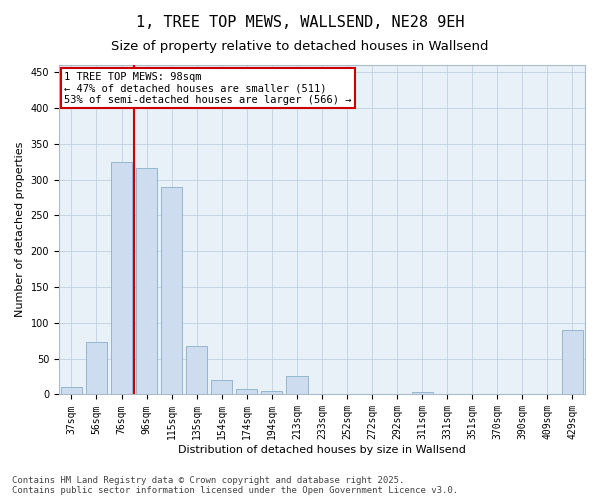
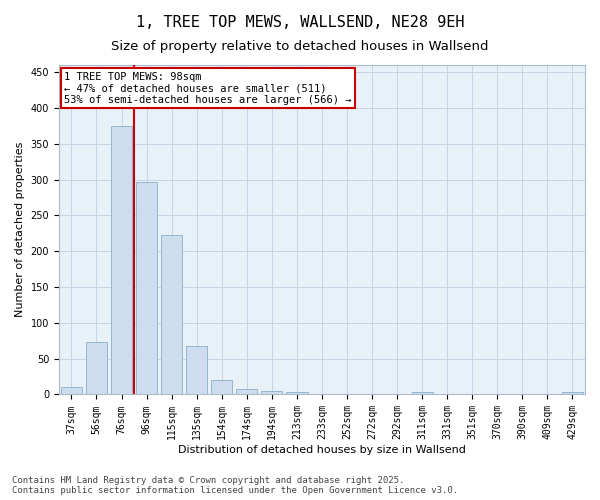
76sqm: 324 -> 375
96sqm: 316 -> 297
115sqm: 290 -> 222
213sqm: 26 -> 3
429sqm: 90 -> 3
